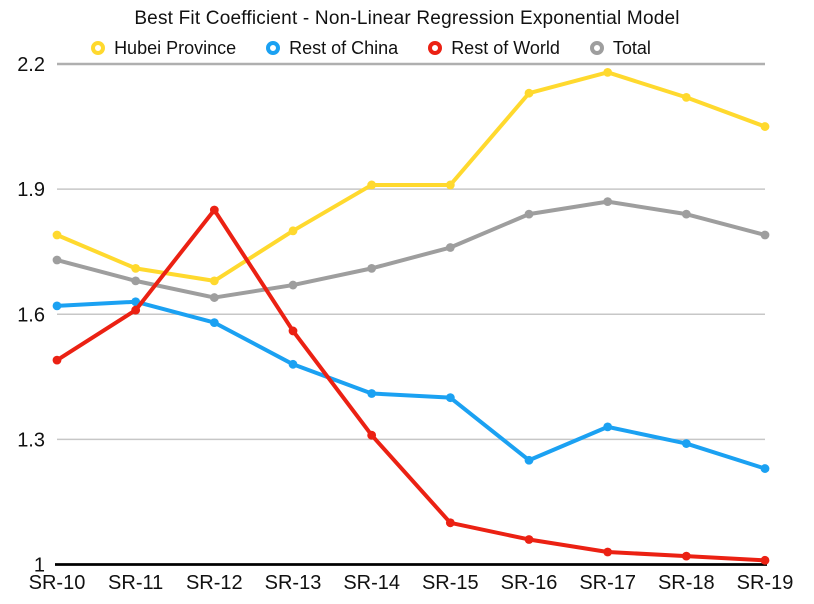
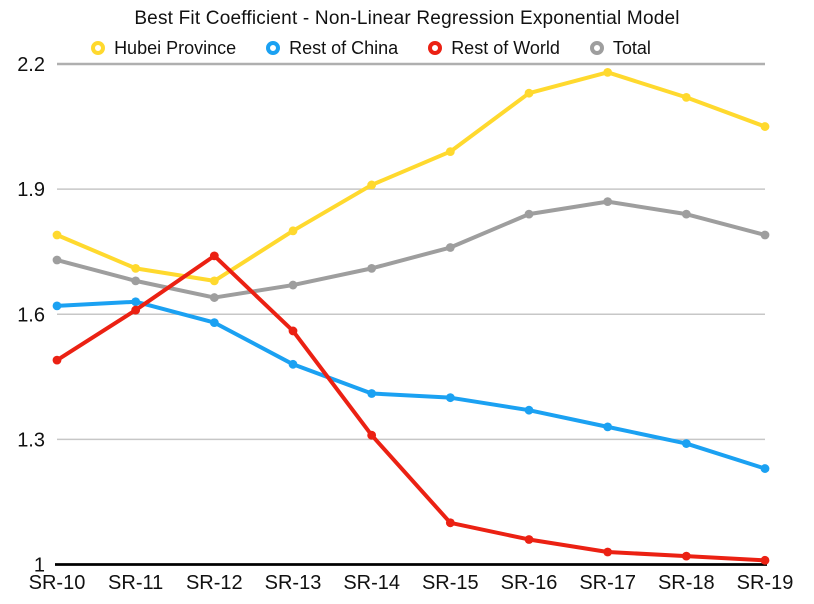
Rest of World/SR-12: 1.85 -> 1.74
Hubei Province/SR-15: 1.91 -> 1.99
Rest of China/SR-16: 1.25 -> 1.37
